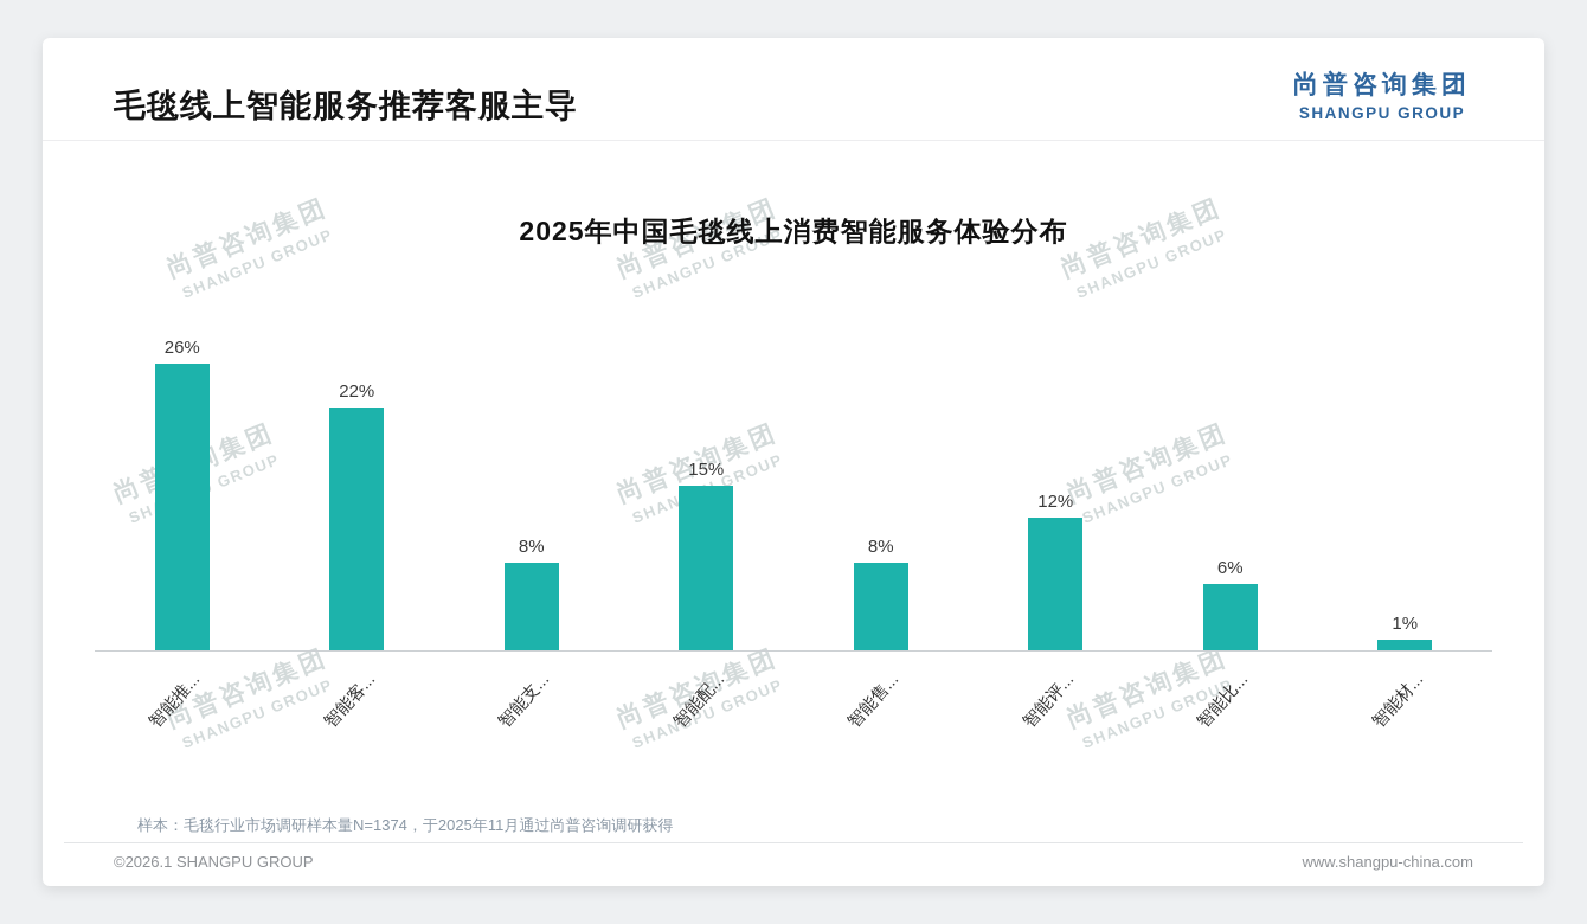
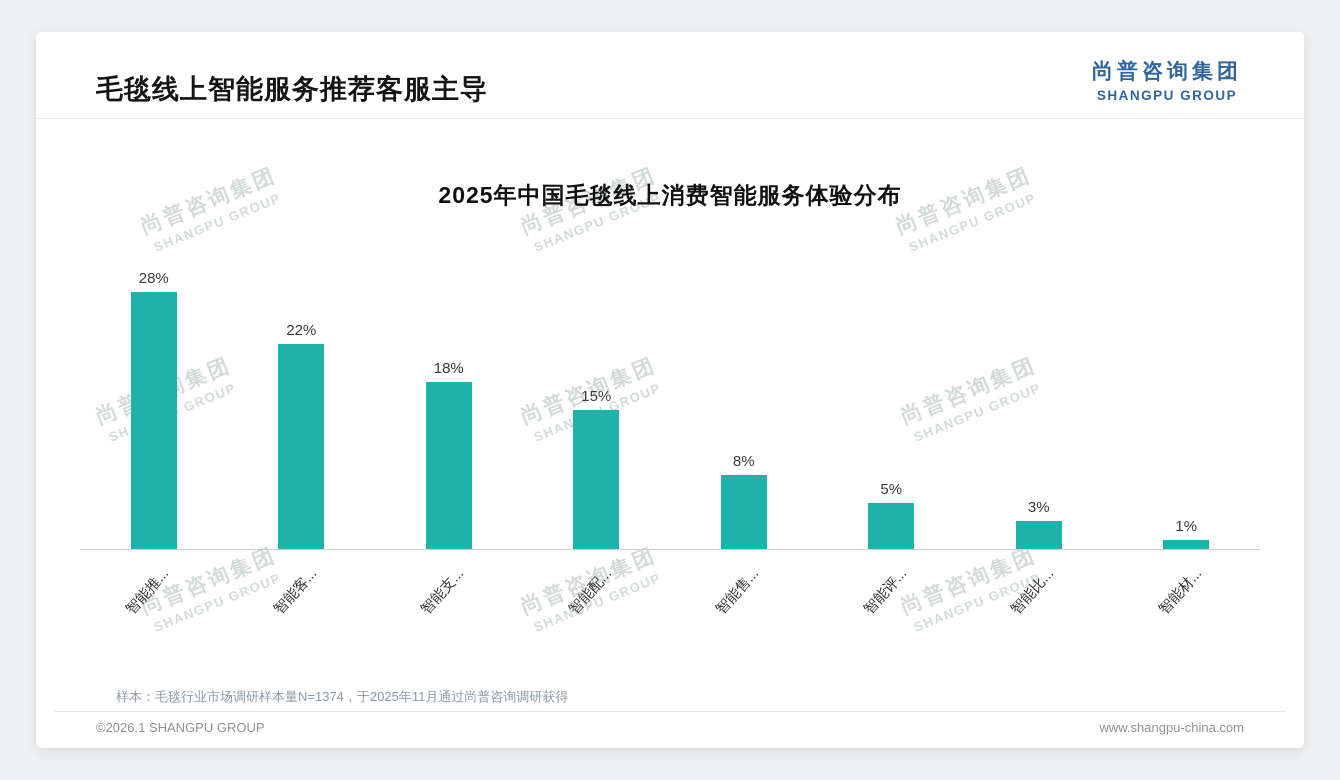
智能推...: 26% -> 28%
智能支...: 8% -> 18%
智能评...: 12% -> 5%
智能比...: 6% -> 3%
